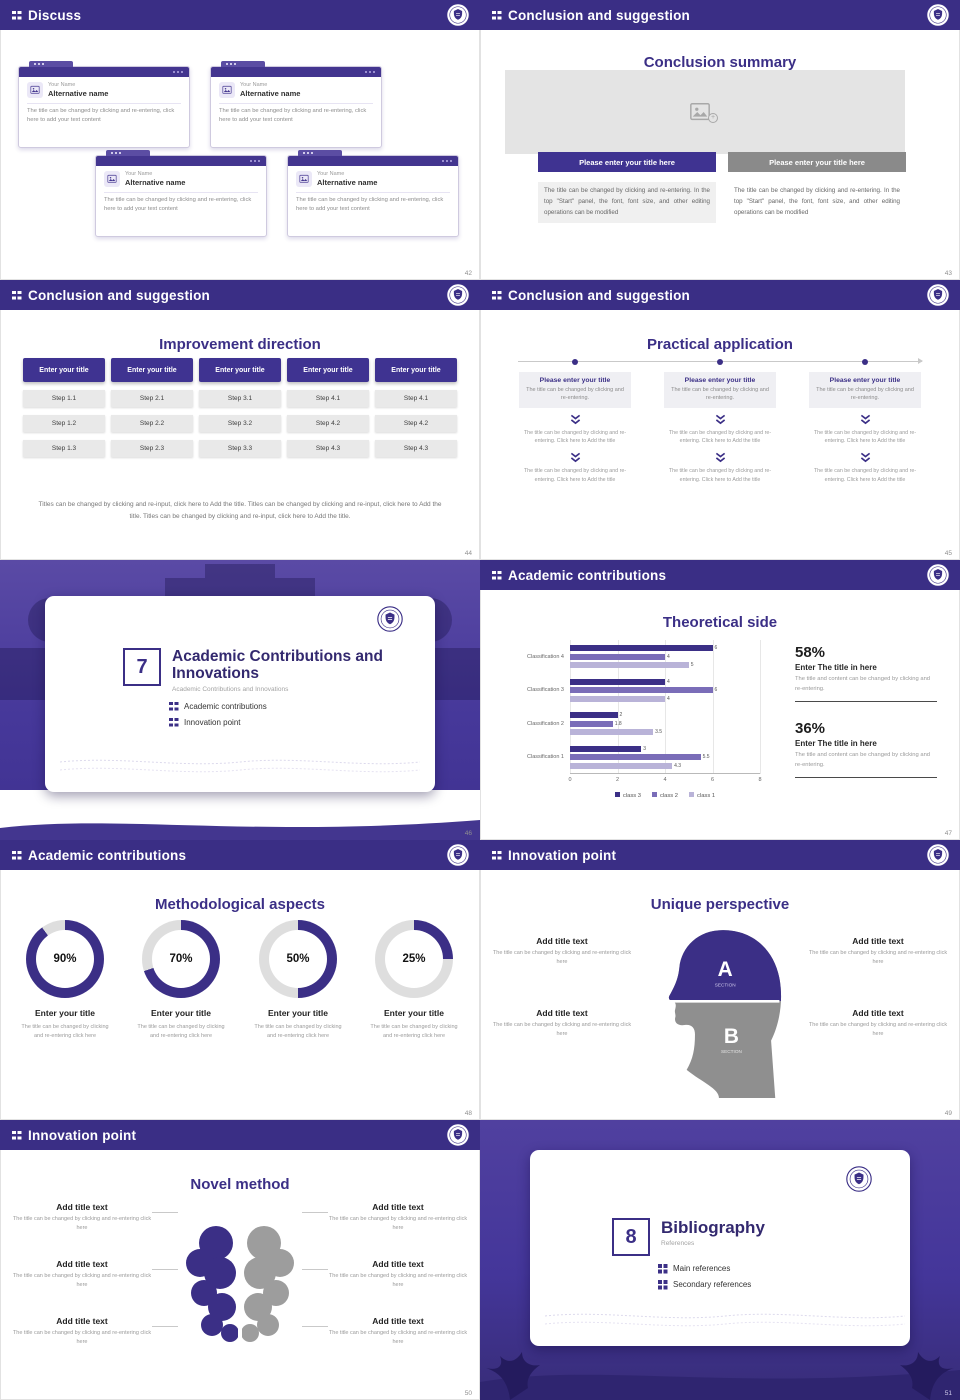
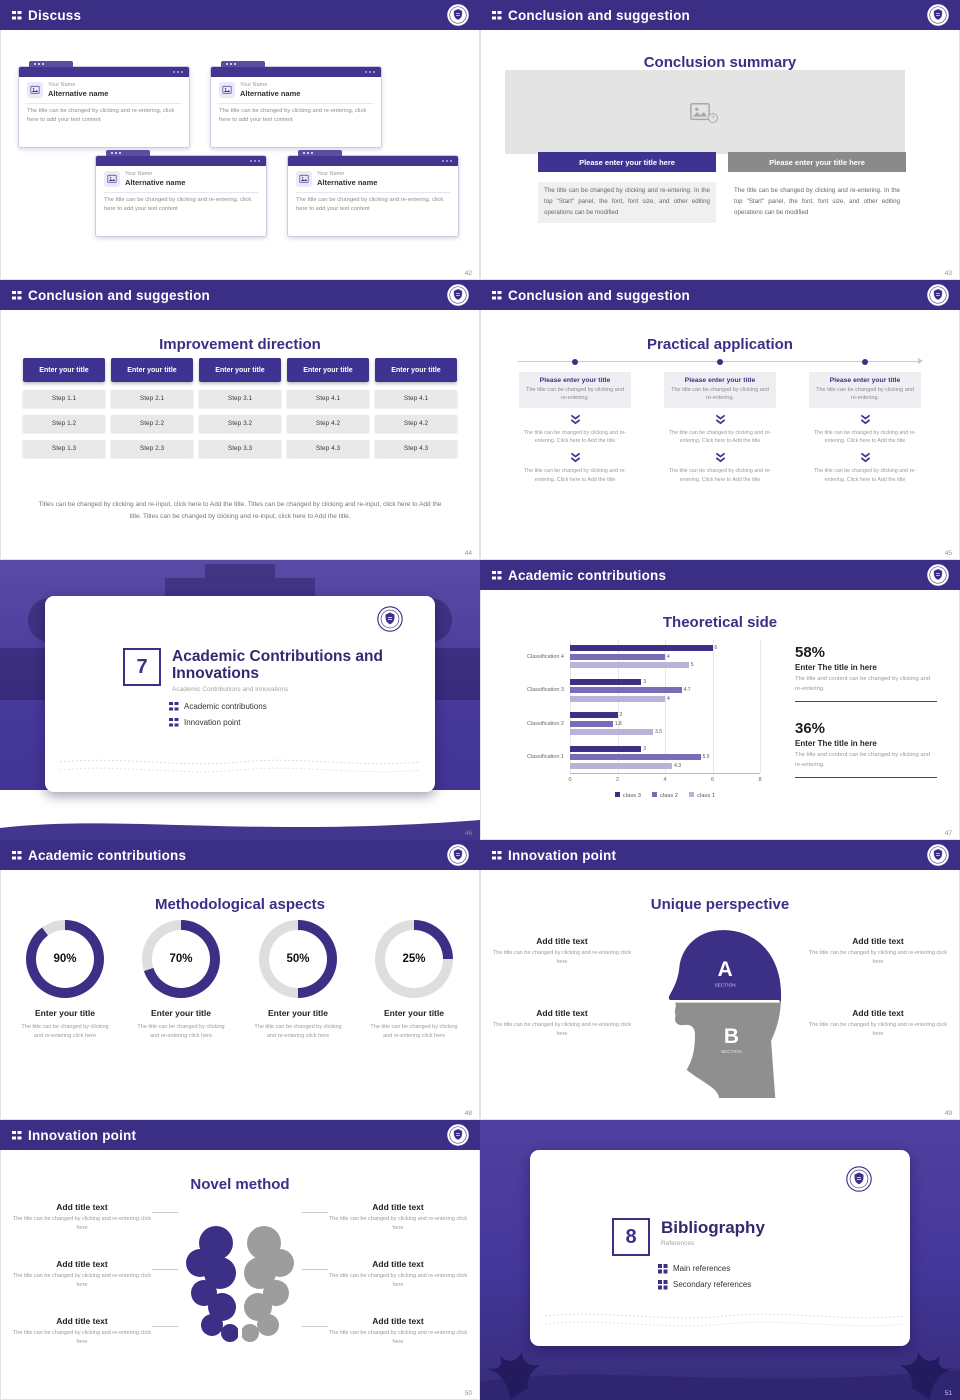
class 3/Classification 3: 4 -> 3
class 2/Classification 3: 6 -> 4.7
